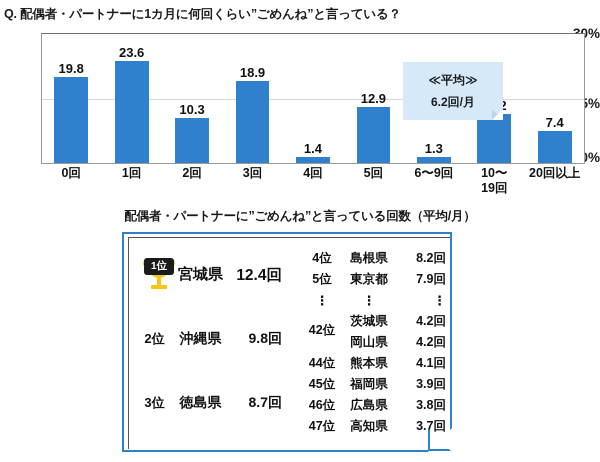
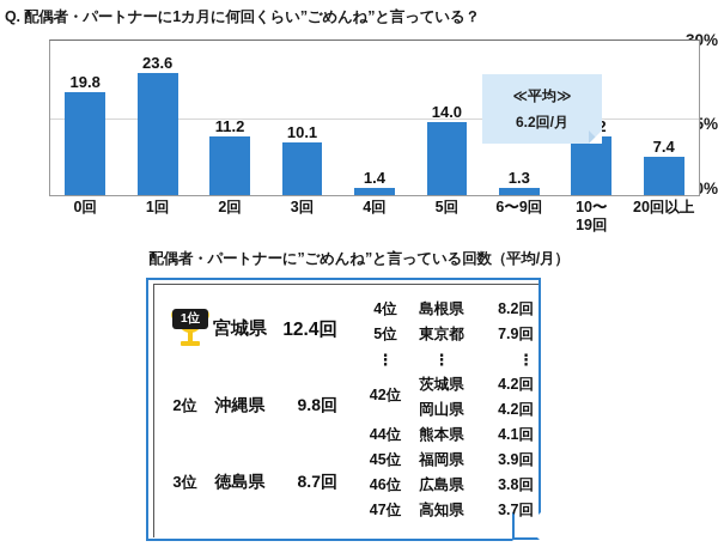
2回: 10.3 -> 11.2
3回: 18.9 -> 10.1
5回: 12.9 -> 14.0
